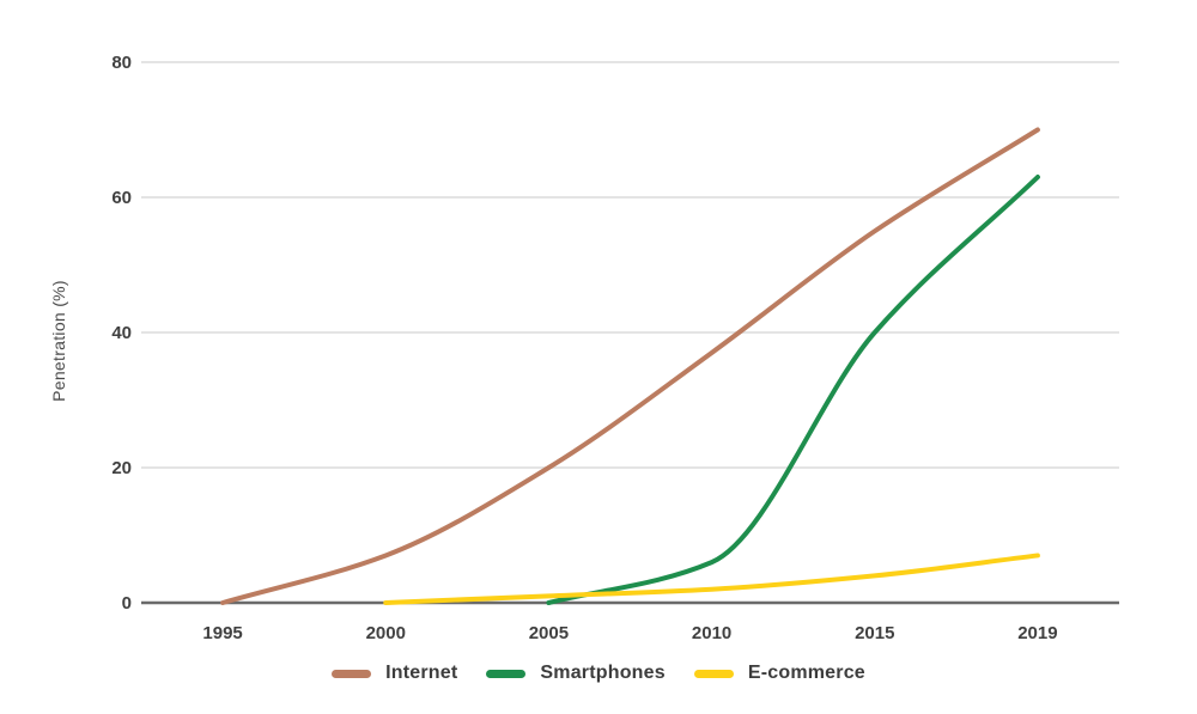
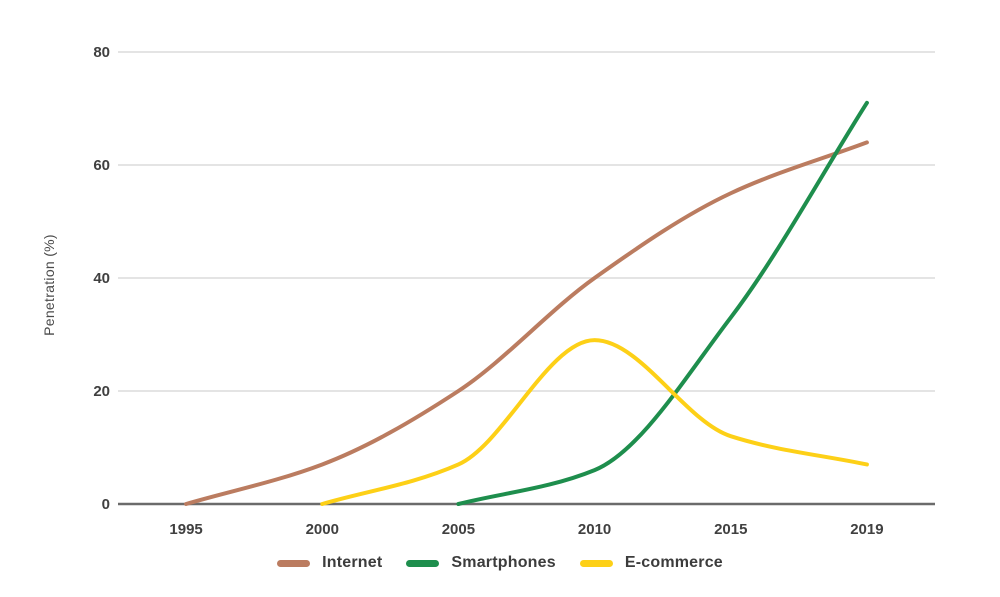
E-commerce/2005: 1 -> 7
Internet/2010: 37 -> 40
E-commerce/2010: 2 -> 29
Smartphones/2015: 40 -> 33
E-commerce/2015: 4 -> 12
Internet/2019: 70 -> 64
Smartphones/2019: 63 -> 71
